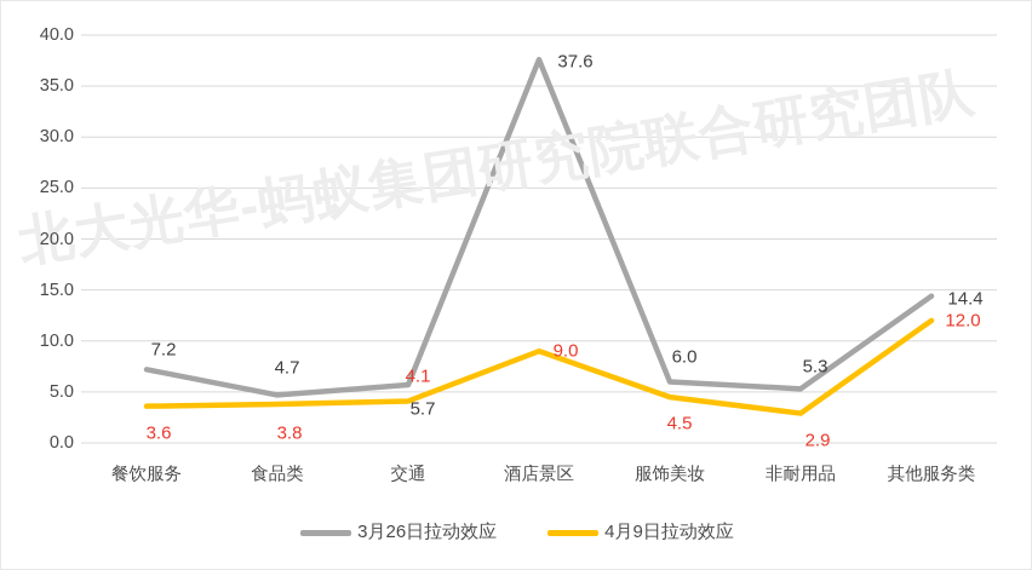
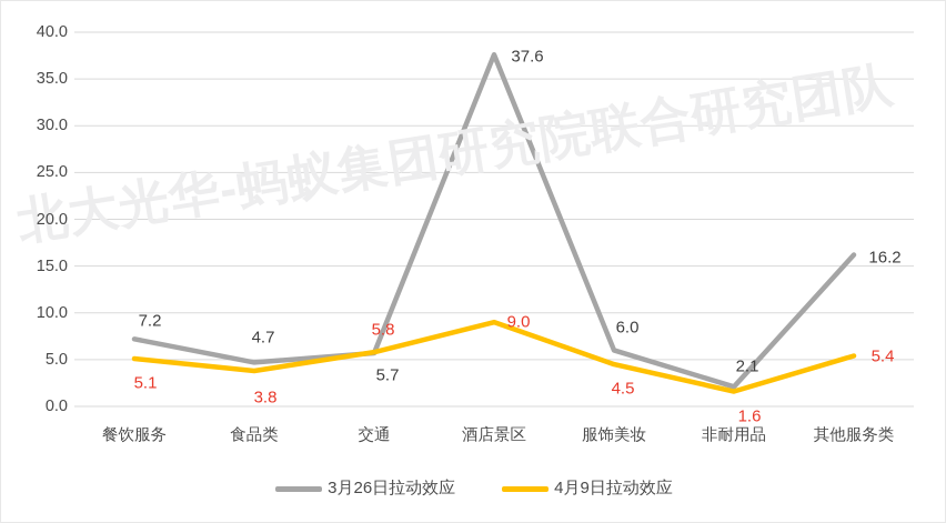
4月9日拉动效应/餐饮服务: 3.6 -> 5.1
4月9日拉动效应/交通: 4.1 -> 5.8
3月26日拉动效应/非耐用品: 5.3 -> 2.1
4月9日拉动效应/非耐用品: 2.9 -> 1.6
3月26日拉动效应/其他服务类: 14.4 -> 16.2
4月9日拉动效应/其他服务类: 12.0 -> 5.4
